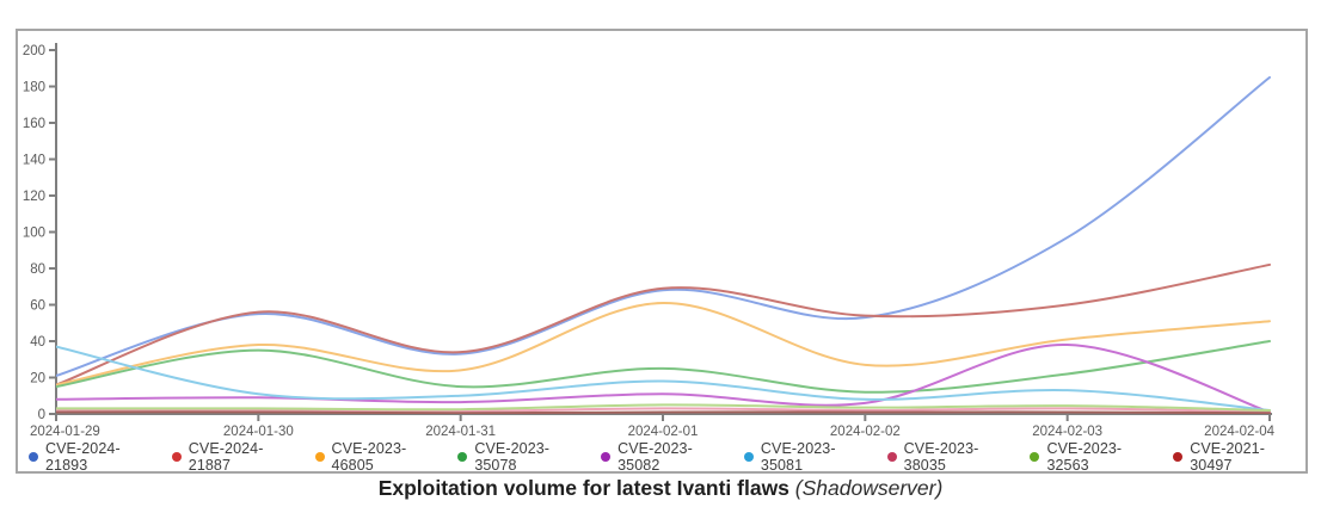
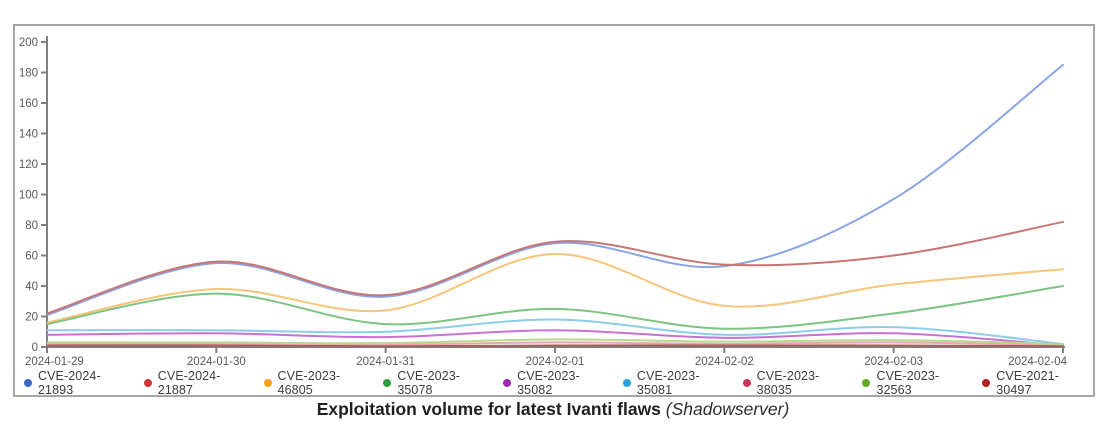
CVE-2024-21887/2024-01-29: 16 -> 22
CVE-2023-35081/2024-01-29: 37 -> 11
CVE-2023-35082/2024-02-03: 38 -> 9
